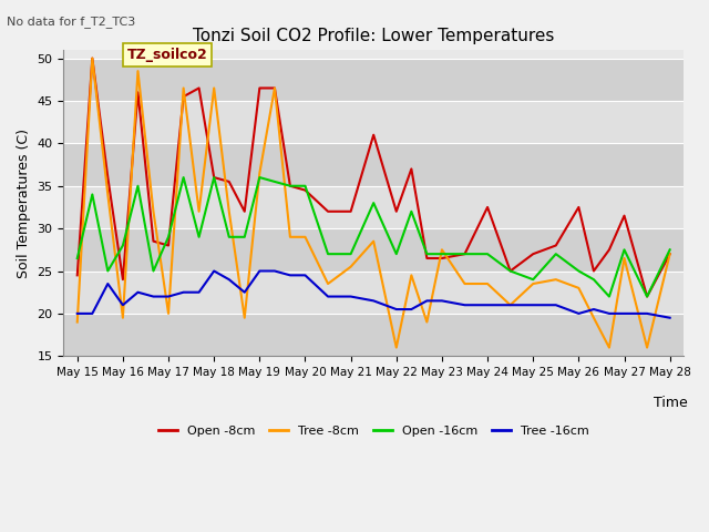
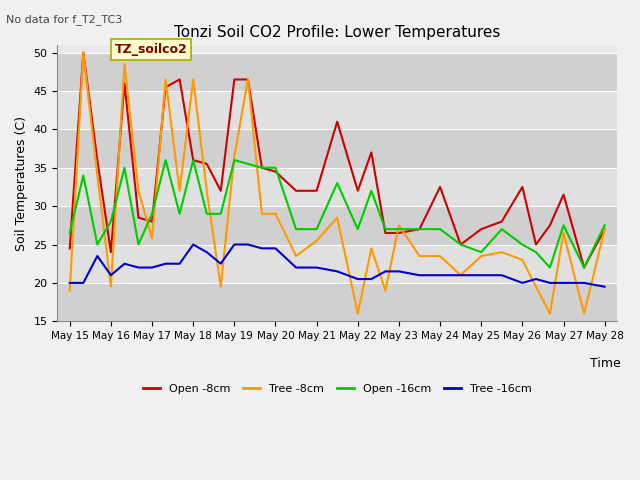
Tree -8cm/May 17: 20.0 -> 25.8
